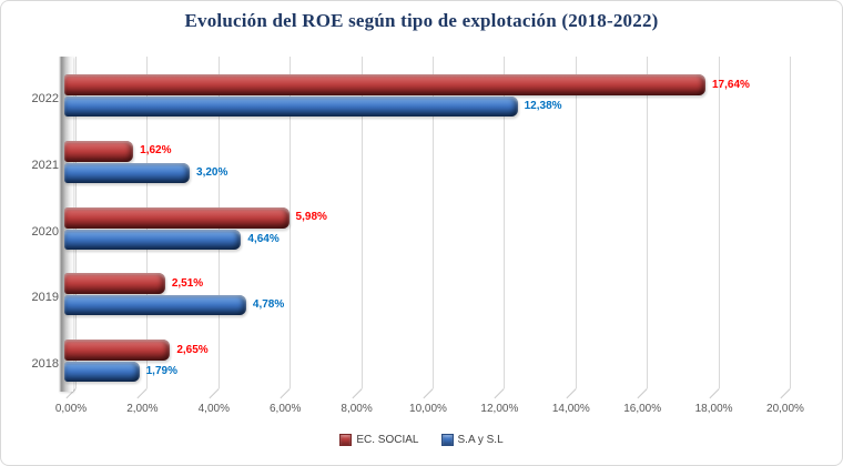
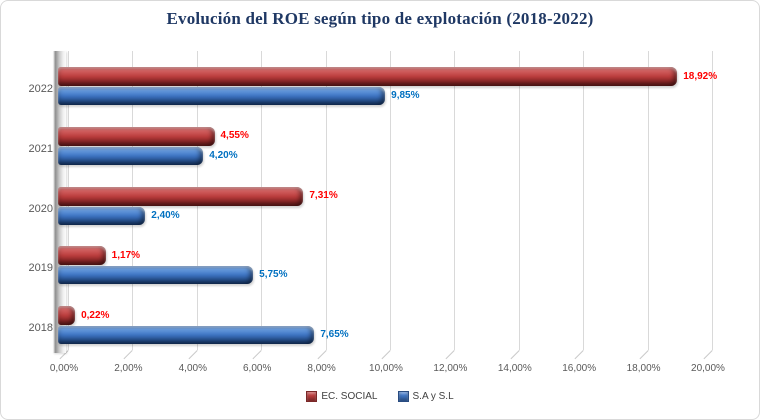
EC. SOCIAL/2022: 17,64% -> 18,92%
S.A y S.L/2022: 12,38% -> 9,85%
EC. SOCIAL/2021: 1,62% -> 4,55%
S.A y S.L/2021: 3,20% -> 4,20%
EC. SOCIAL/2020: 5,98% -> 7,31%
S.A y S.L/2020: 4,64% -> 2,40%
EC. SOCIAL/2019: 2,51% -> 1,17%
S.A y S.L/2019: 4,78% -> 5,75%
EC. SOCIAL/2018: 2,65% -> 0,22%
S.A y S.L/2018: 1,79% -> 7,65%
